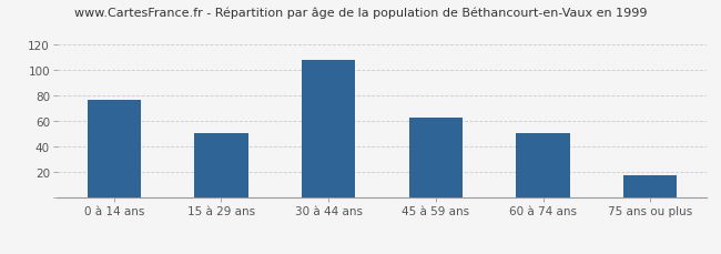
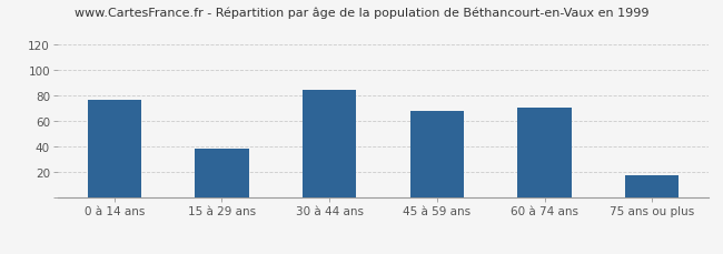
15 à 29 ans: 51 -> 39
30 à 44 ans: 108 -> 85
45 à 59 ans: 63 -> 68
60 à 74 ans: 51 -> 71
